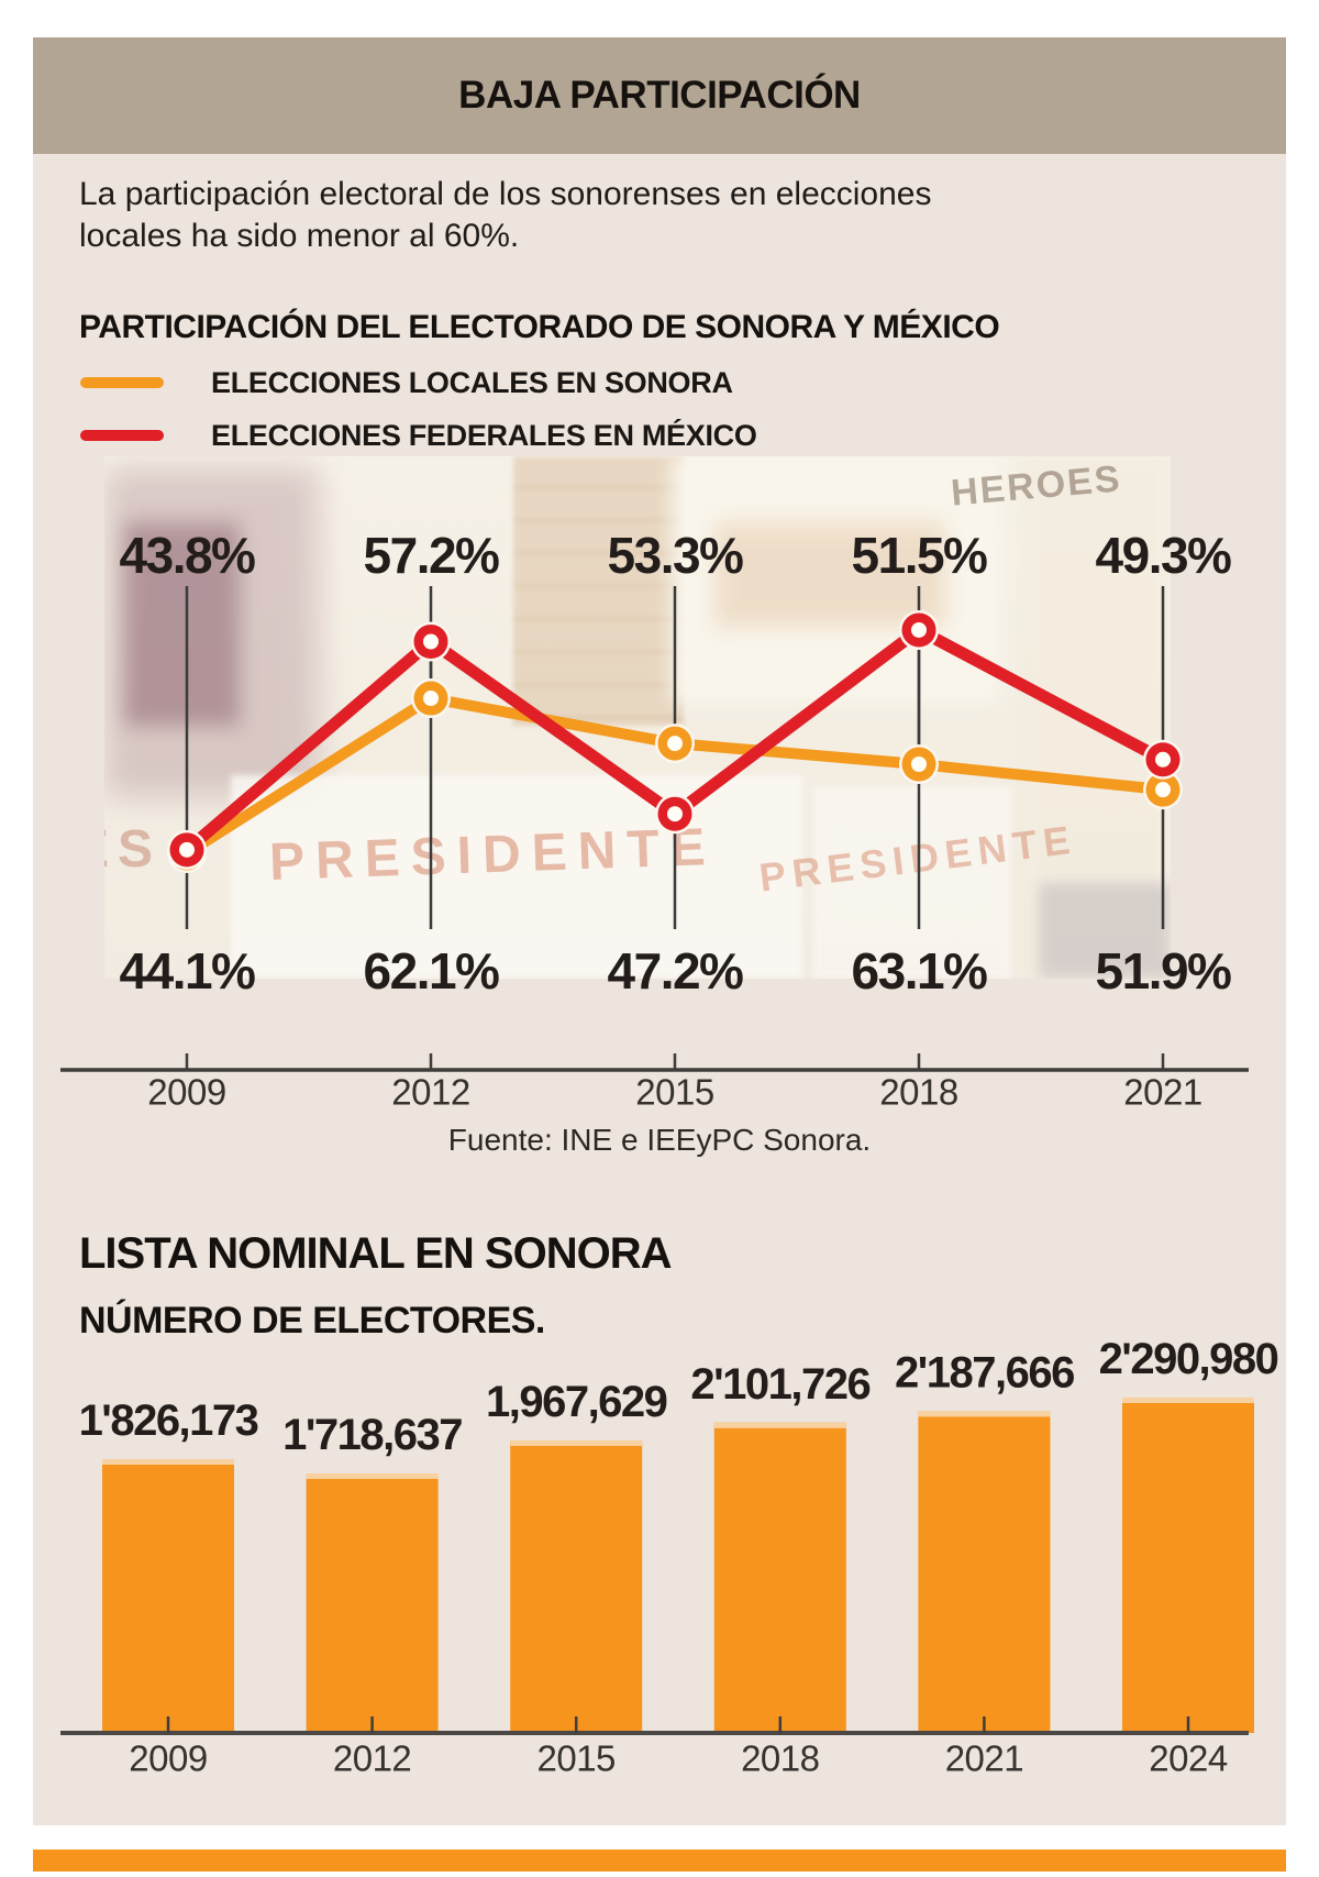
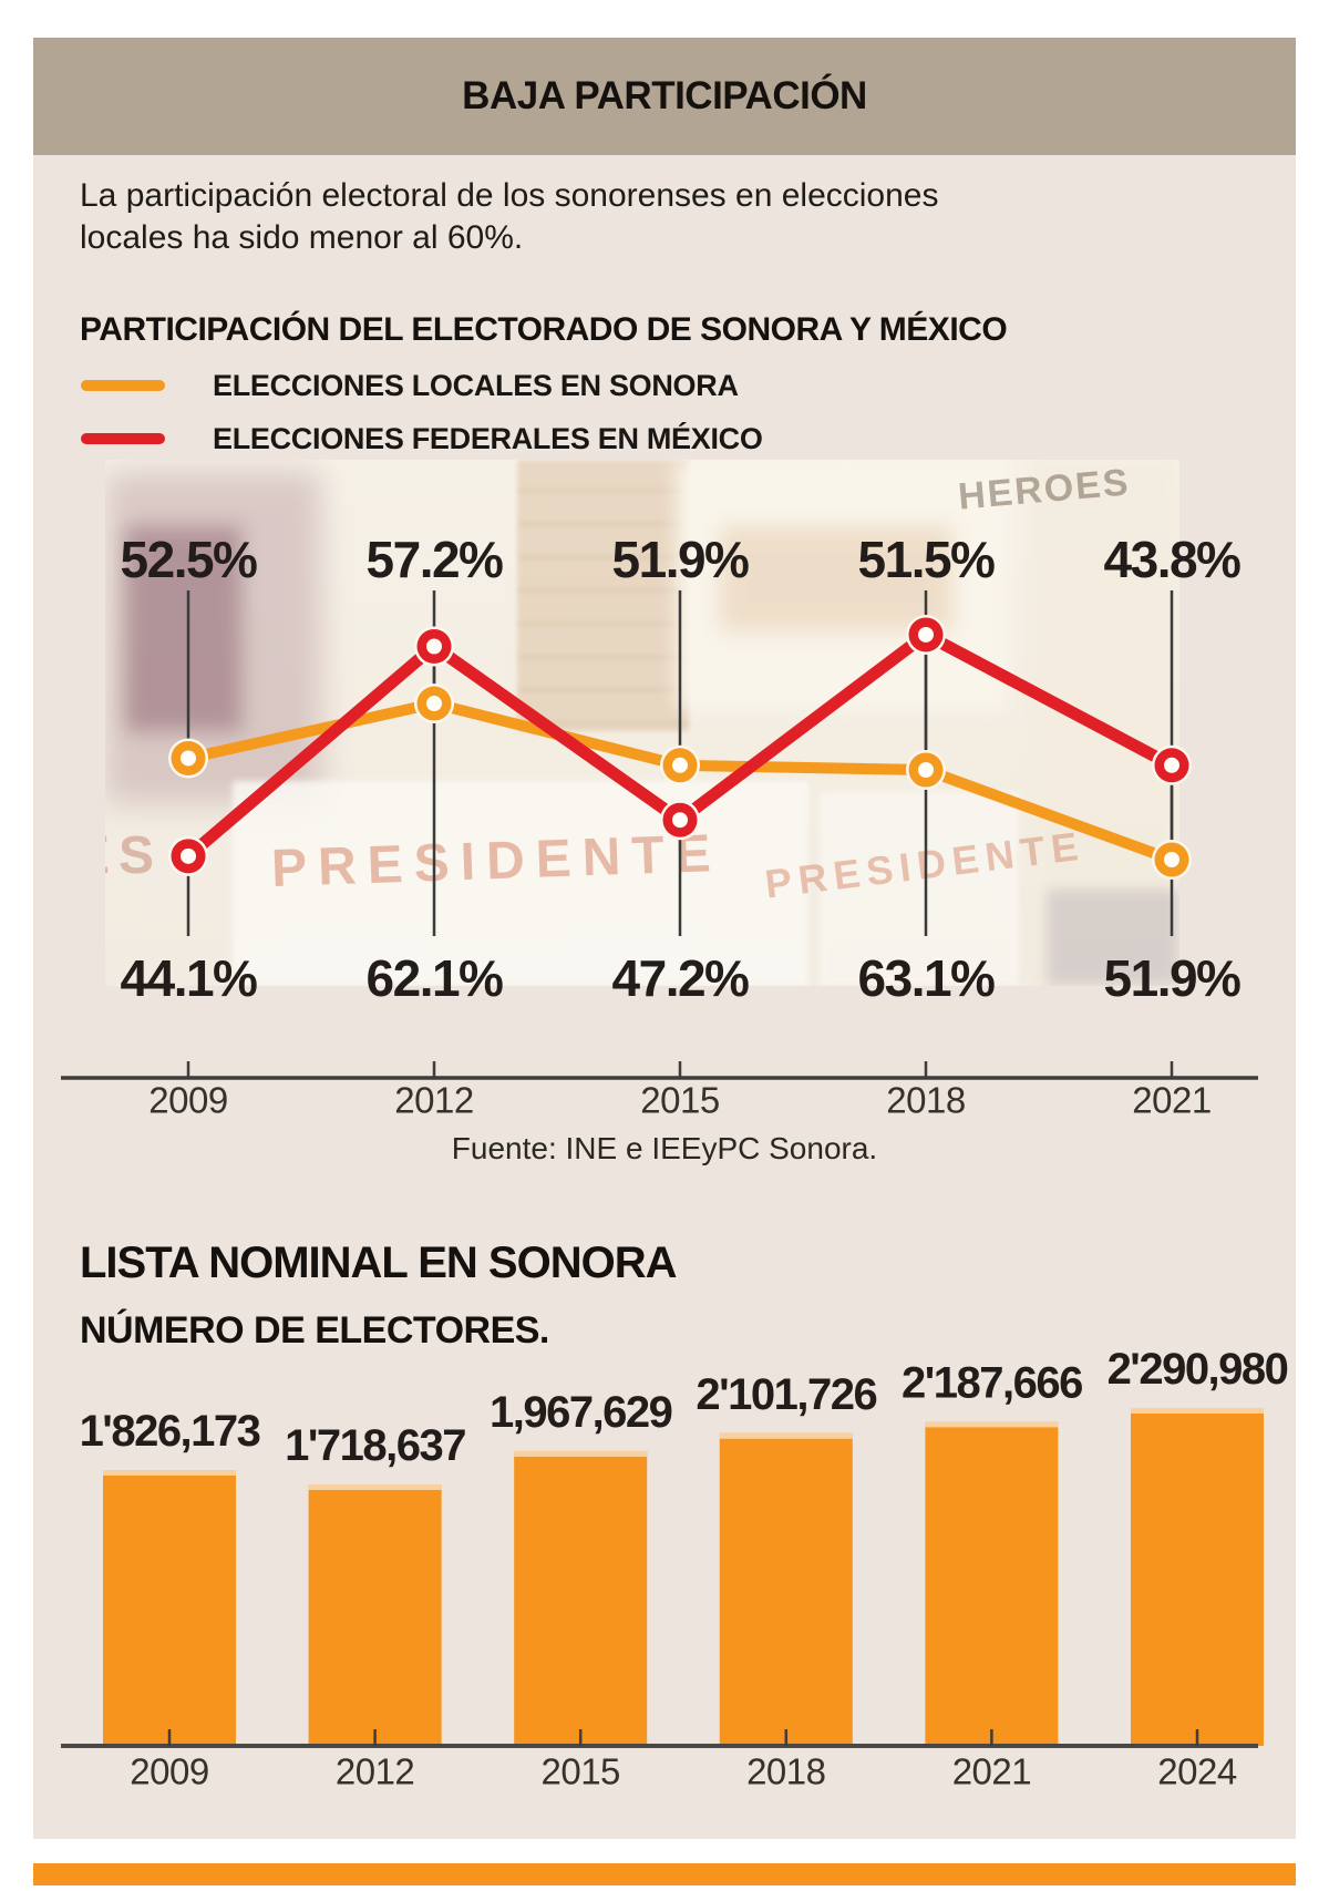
PARTICIPACIÓN DEL ELECTORADO DE SONORA Y MÉXICO/ELECCIONES LOCALES EN SONORA/2009: 43.8% -> 52.5%
PARTICIPACIÓN DEL ELECTORADO DE SONORA Y MÉXICO/ELECCIONES LOCALES EN SONORA/2015: 53.3% -> 51.9%
PARTICIPACIÓN DEL ELECTORADO DE SONORA Y MÉXICO/ELECCIONES LOCALES EN SONORA/2021: 49.3% -> 43.8%
